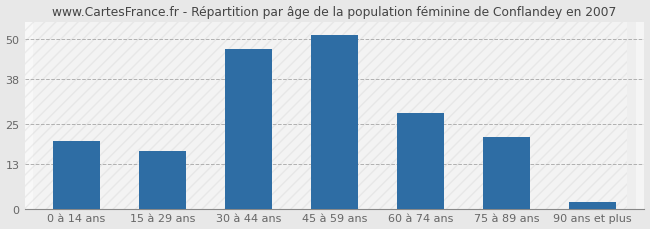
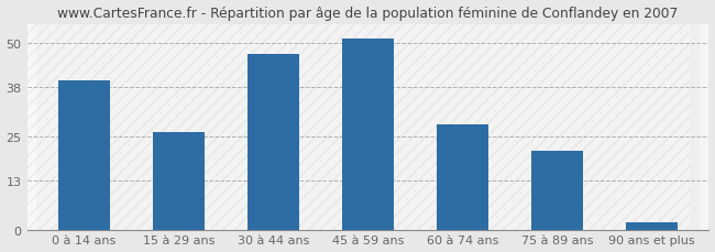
0 à 14 ans: 20 -> 40
15 à 29 ans: 17 -> 26
